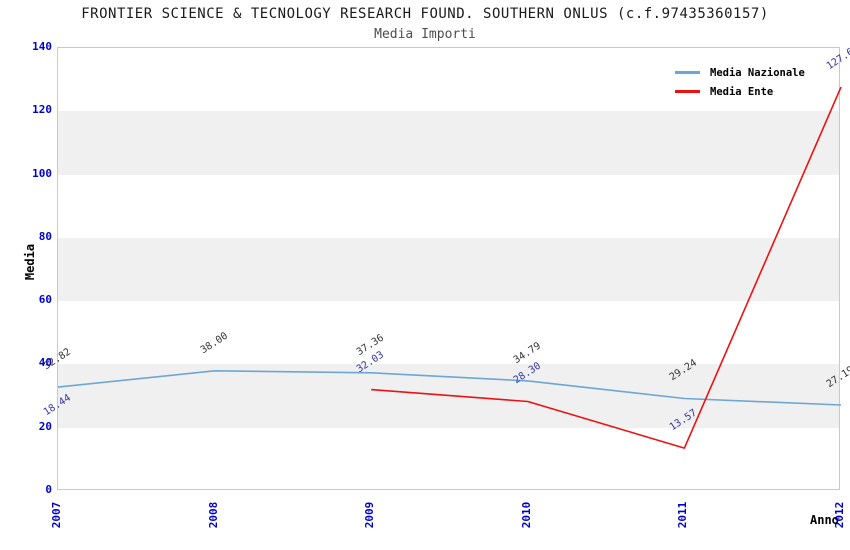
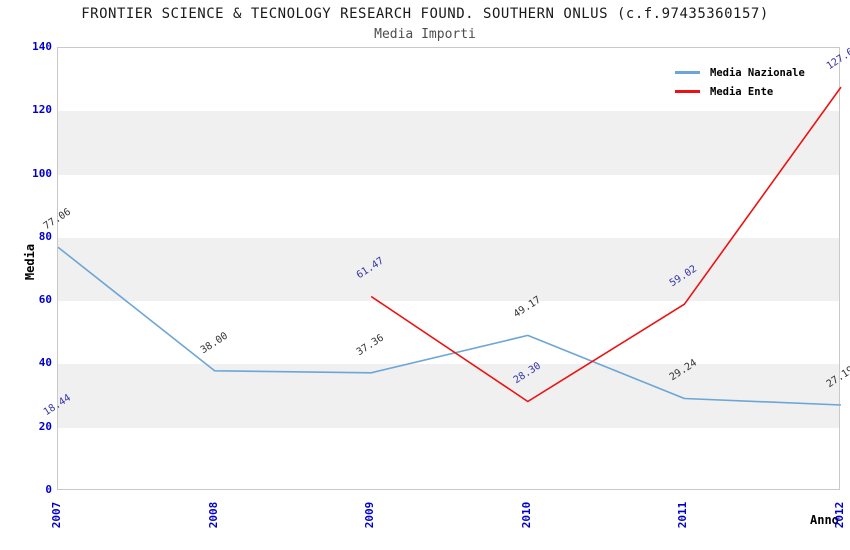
Media Nazionale/2007: 32.82 -> 77.06
Media Ente/2009: 32.03 -> 61.47
Media Nazionale/2010: 34.79 -> 49.17
Media Ente/2011: 13.57 -> 59.02
